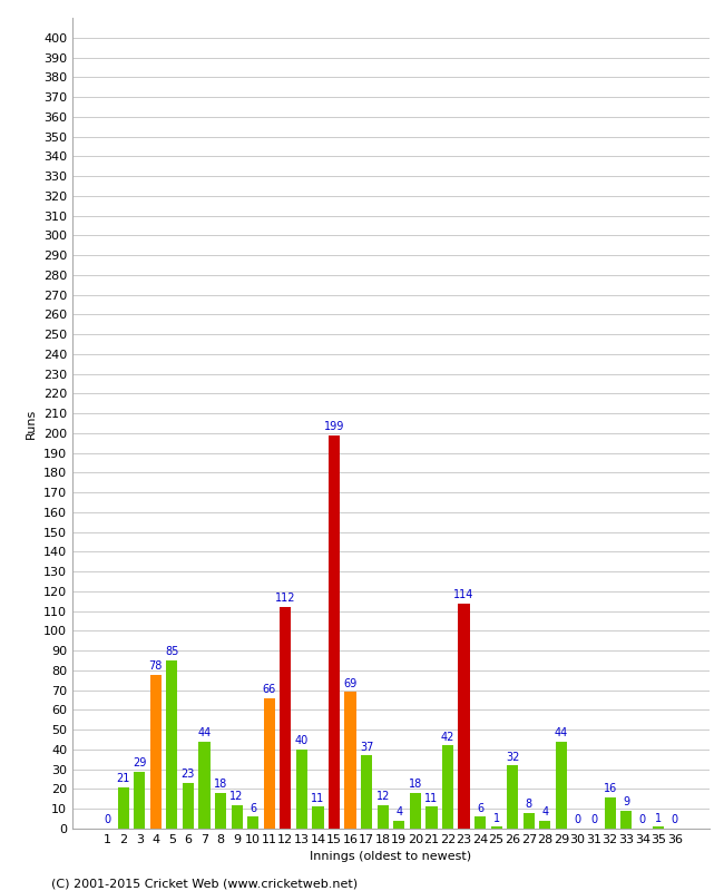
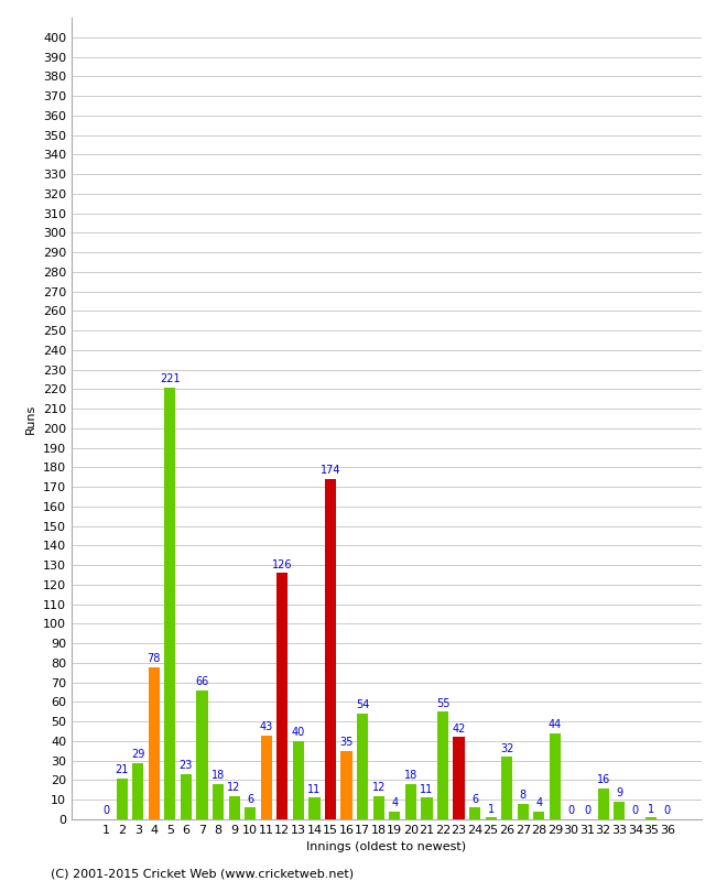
5: 85 -> 221
7: 44 -> 66
11: 66 -> 43
12: 112 -> 126
15: 199 -> 174
16: 69 -> 35
17: 37 -> 54
22: 42 -> 55
23: 114 -> 42
